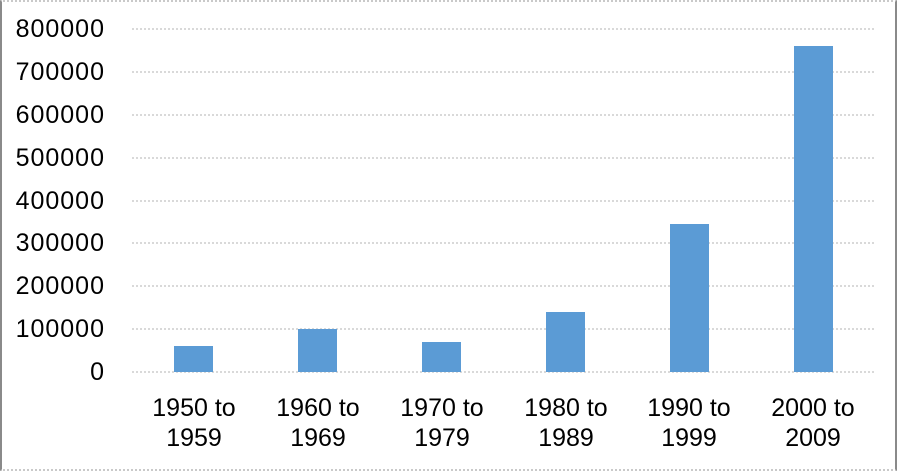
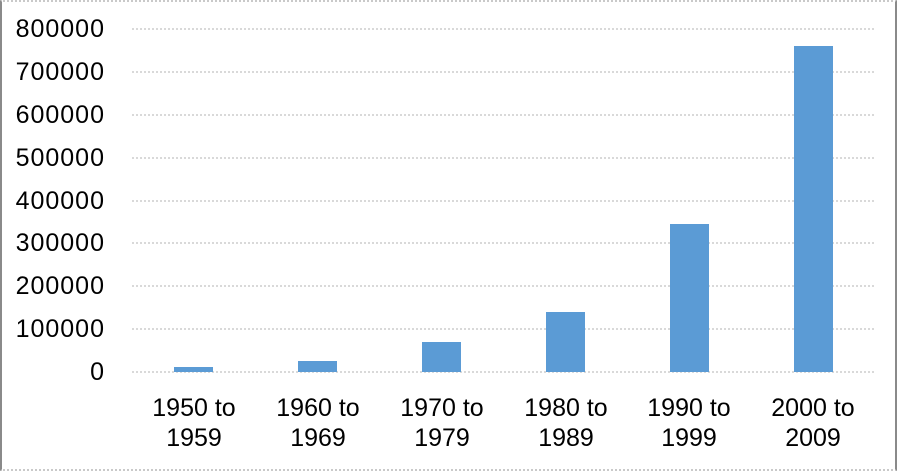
1950 to 1959: 60000 -> 10000
1960 to 1969: 100000 -> 20000
